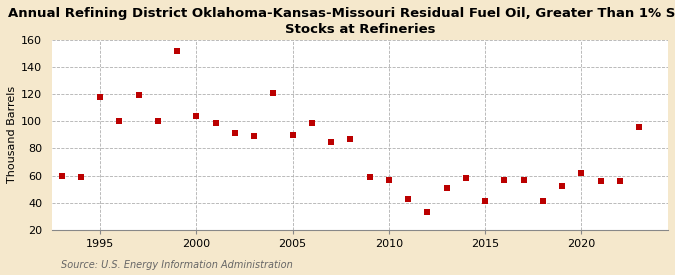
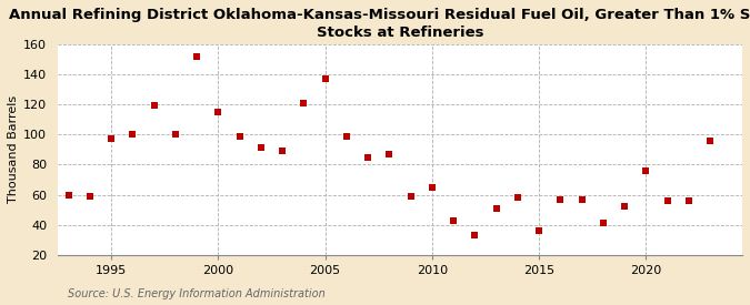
1995: 118 -> 97
2000: 104 -> 115
2005: 90 -> 137
2010: 57 -> 65
2015: 41 -> 36
2020: 62 -> 76
